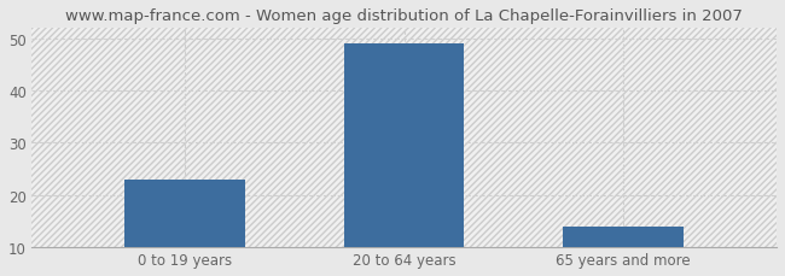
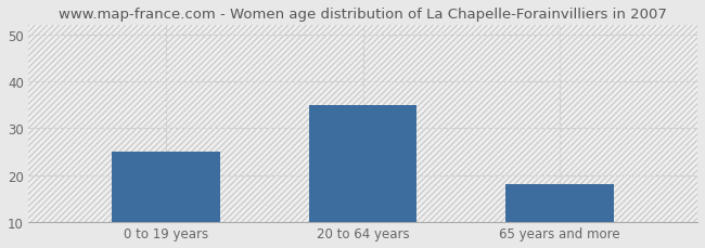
0 to 19 years: 23 -> 25
20 to 64 years: 49 -> 35
65 years and more: 14 -> 18
